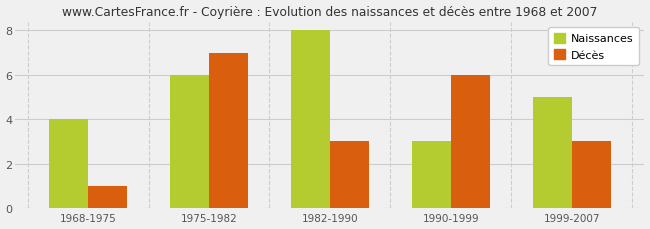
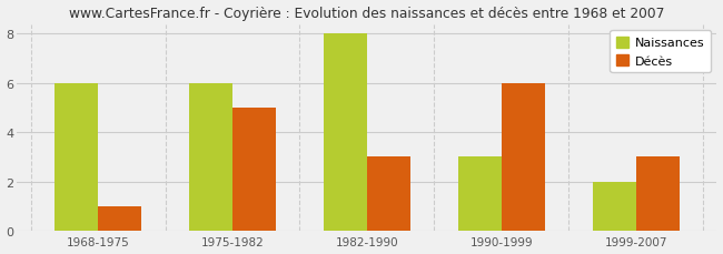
Naissances/1968-1975: 4 -> 6
Décès/1975-1982: 7 -> 5
Naissances/1999-2007: 5 -> 2
